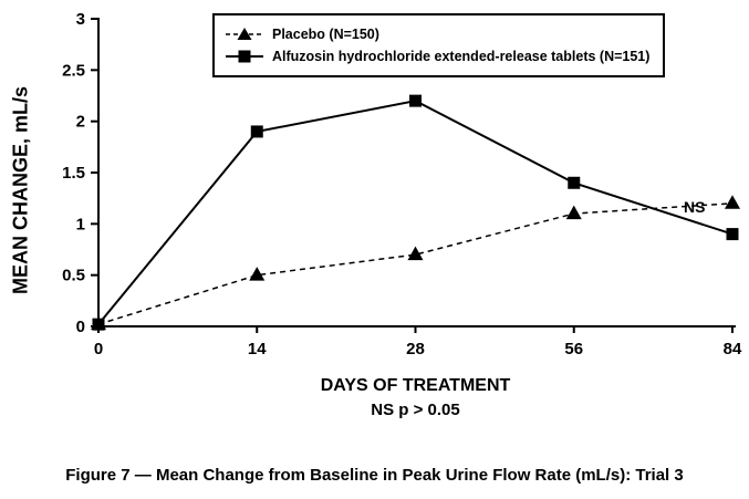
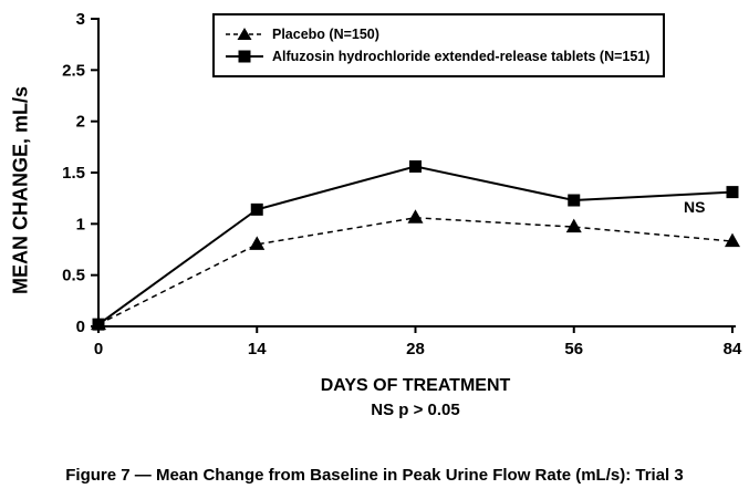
Placebo (N=150)/14: 0.5 -> 0.8
Alfuzosin hydrochloride extended-release tablets (N=151)/14: 1.9 -> 1.1
Placebo (N=150)/28: 0.7 -> 1.1
Alfuzosin hydrochloride extended-release tablets (N=151)/28: 2.2 -> 1.6
Placebo (N=150)/56: 1.1 -> 1.0
Alfuzosin hydrochloride extended-release tablets (N=151)/56: 1.4 -> 1.2
Placebo (N=150)/84: 1.2 -> 0.8
Alfuzosin hydrochloride extended-release tablets (N=151)/84: 0.9 -> 1.3
